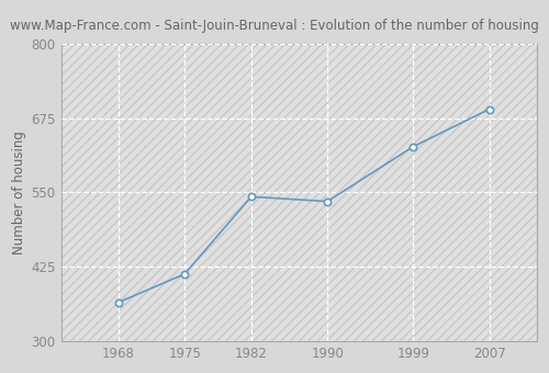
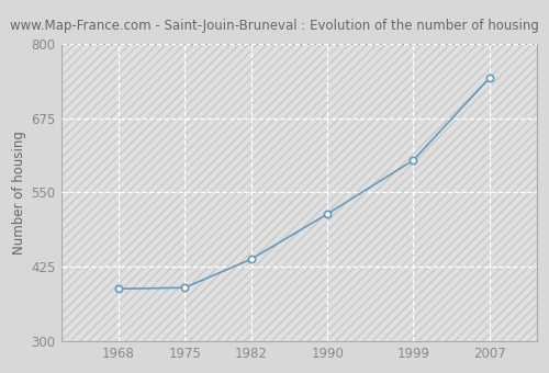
1968: 365 -> 388
1975: 413 -> 390
1982: 543 -> 438
1990: 535 -> 514
1999: 627 -> 604
2007: 690 -> 742
